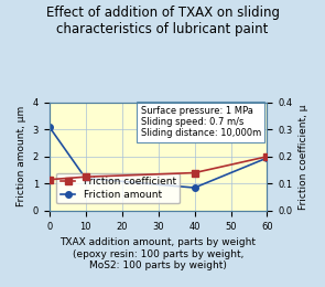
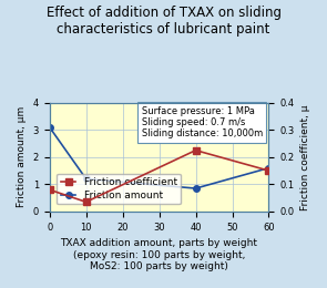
Friction coefficient/0: 0.115 -> 0.080
Friction coefficient/10: 0.125 -> 0.035
Friction coefficient/40: 0.140 -> 0.225
Friction coefficient/60: 0.200 -> 0.150
Friction amount/60: 1.95 -> 1.60
